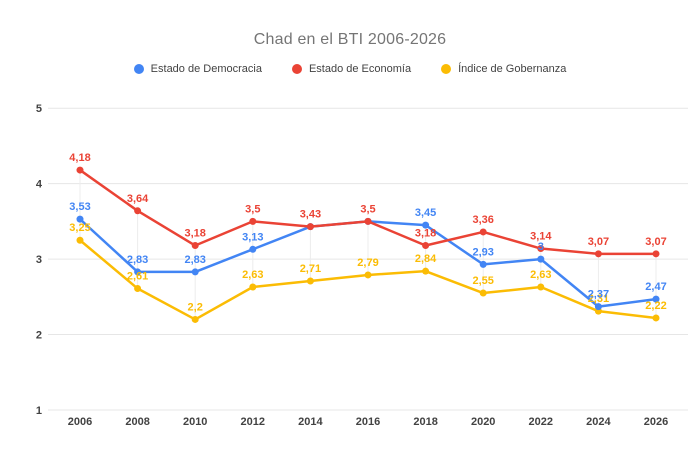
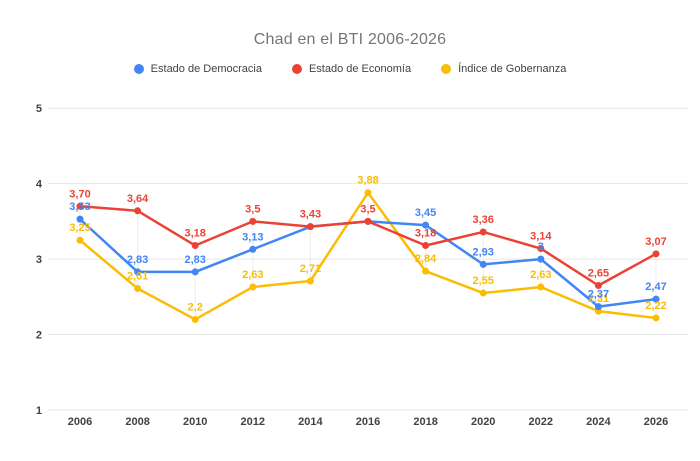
Estado de Economía/2006: 4,18 -> 3,70
Índice de Gobernanza/2016: 2,79 -> 3,88
Estado de Economía/2024: 3,07 -> 2,65
